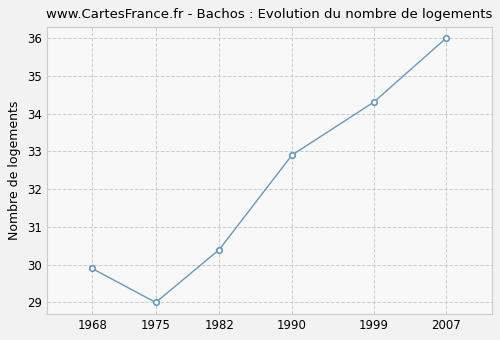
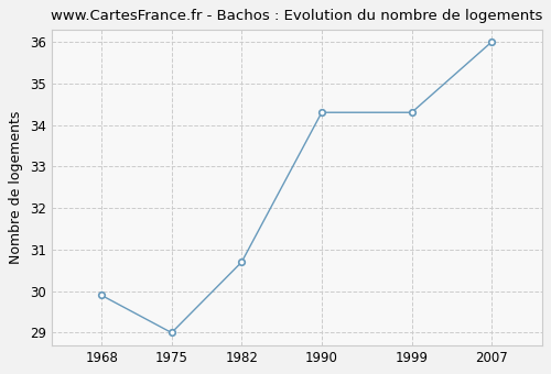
1982: 30.4 -> 30.7
1990: 32.9 -> 34.3
